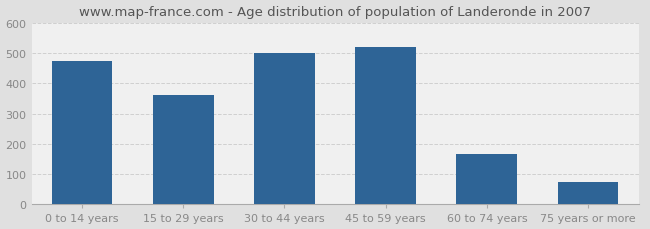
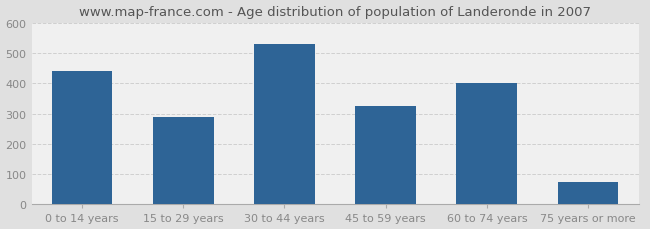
0 to 14 years: 473 -> 440
15 to 29 years: 362 -> 290
30 to 44 years: 502 -> 530
45 to 59 years: 520 -> 325
60 to 74 years: 168 -> 400
